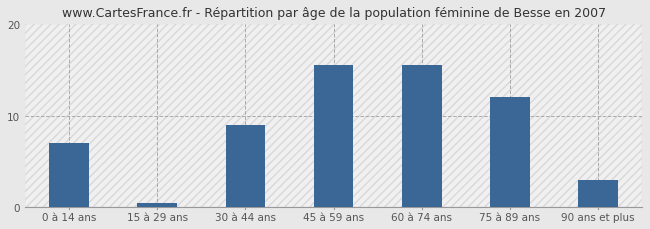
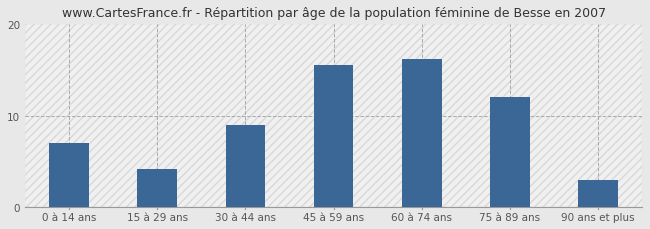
15 à 29 ans: 0.5 -> 4.2
60 à 74 ans: 15.5 -> 16.2
